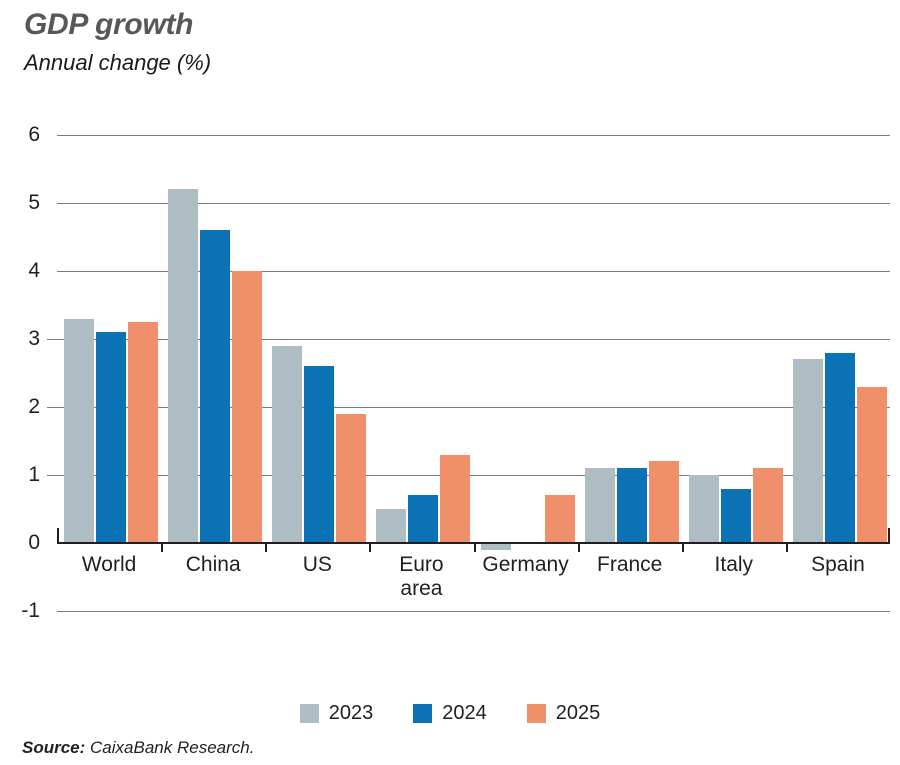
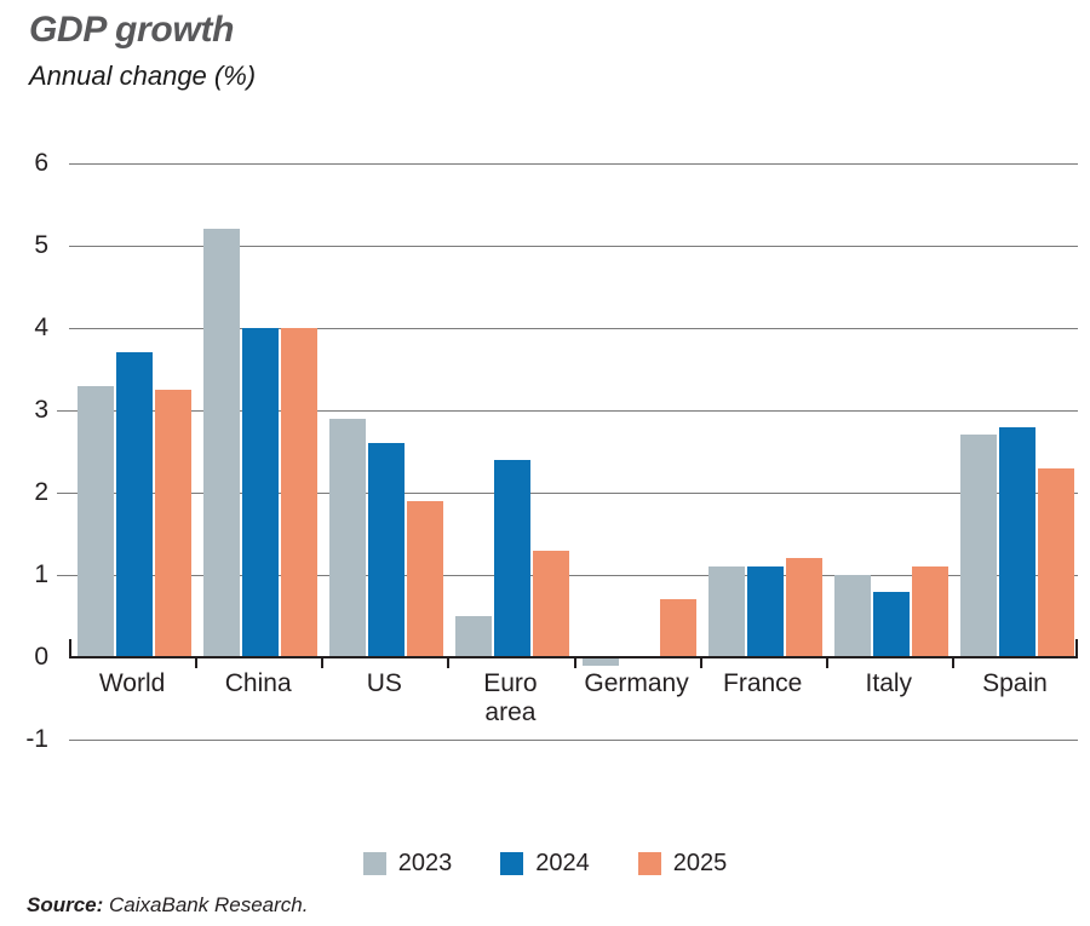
2024/World: 3.1 -> 3.7
2024/China: 4.6 -> 4.0
2024/Euro area: 0.7 -> 2.4
